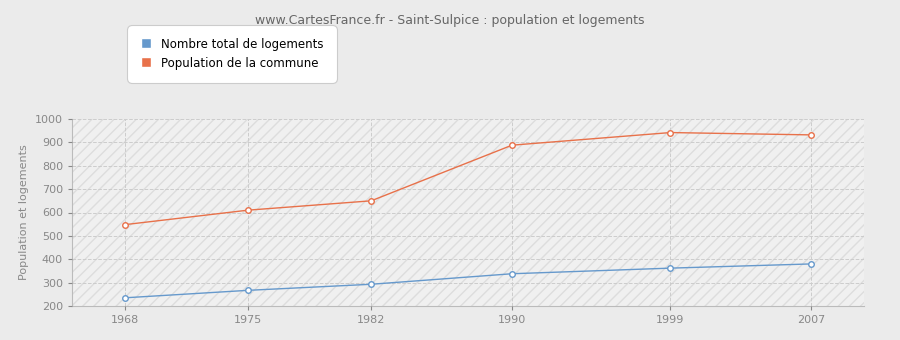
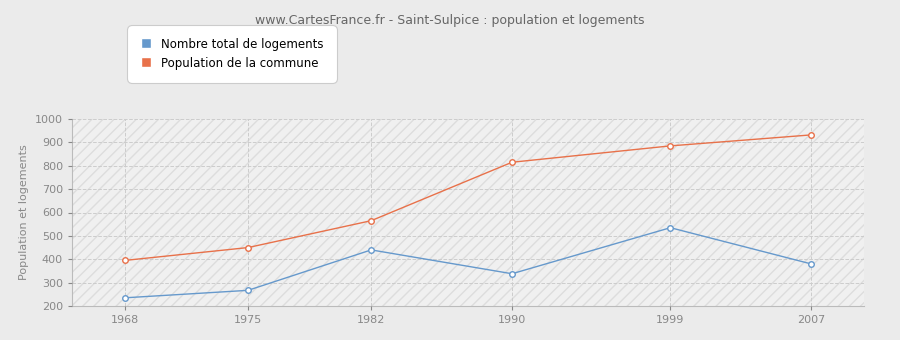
Population de la commune/1968: 548 -> 395
Population de la commune/1975: 610 -> 450
Nombre total de logements/1982: 293 -> 440
Population de la commune/1982: 650 -> 565
Population de la commune/1990: 888 -> 815
Nombre total de logements/1999: 362 -> 535
Population de la commune/1999: 942 -> 885
